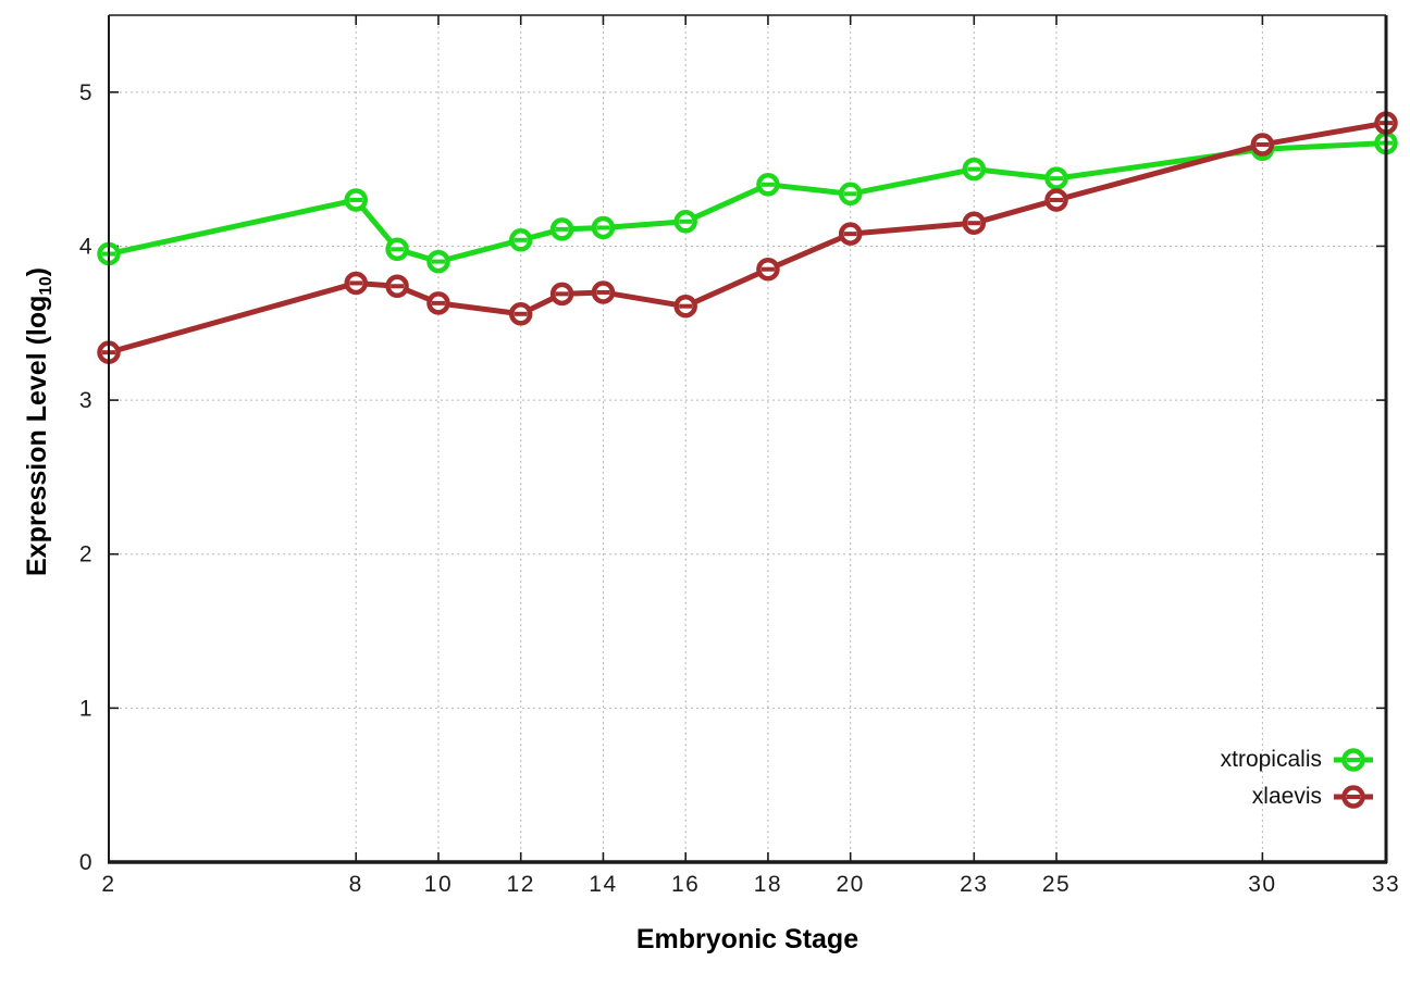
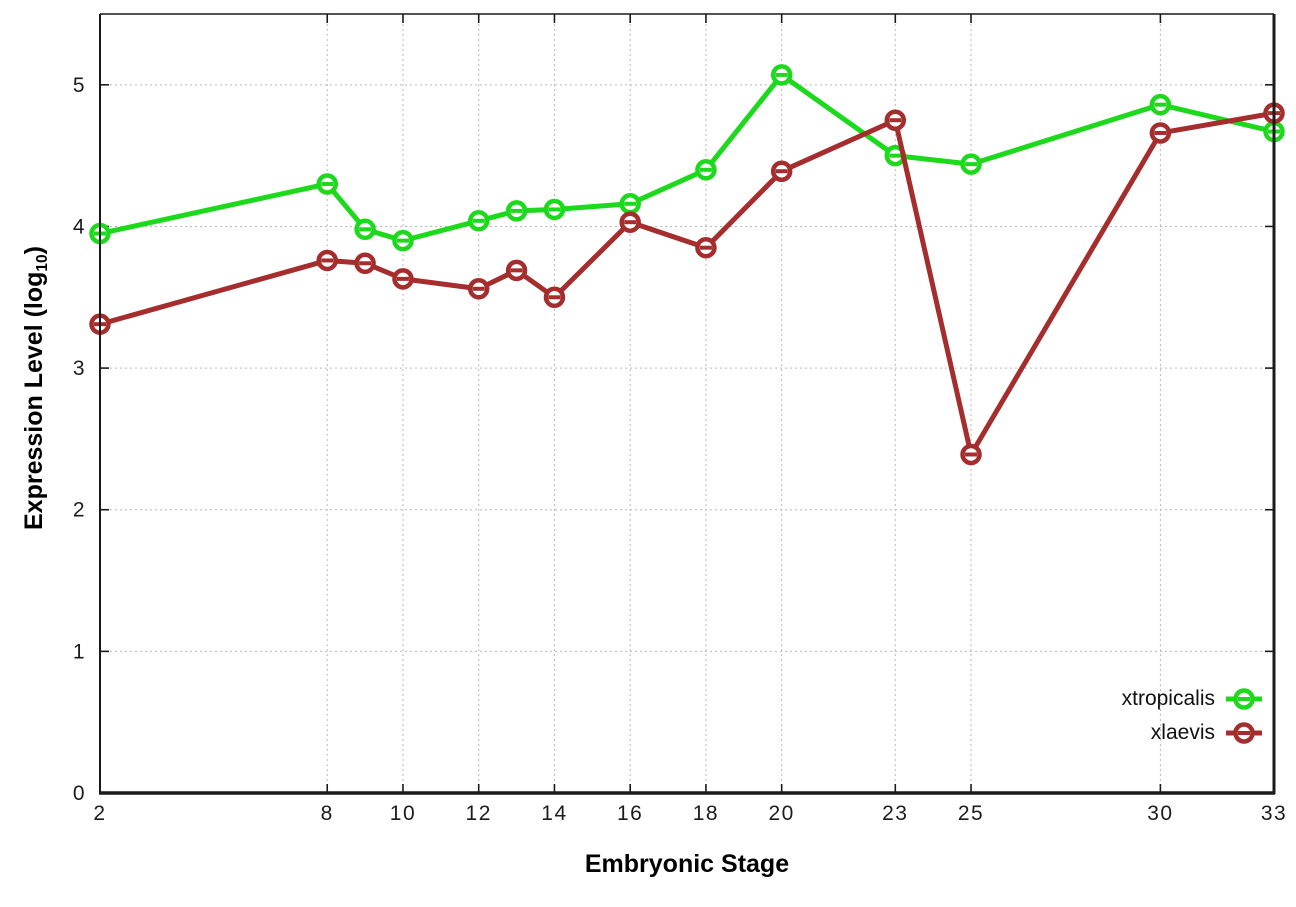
xlaevis/14: 3.70 -> 3.50
xlaevis/16: 3.61 -> 4.03
xtropicalis/20: 4.34 -> 5.07
xlaevis/20: 4.08 -> 4.39
xlaevis/23: 4.15 -> 4.75
xlaevis/25: 4.30 -> 2.39
xtropicalis/30: 4.63 -> 4.86
